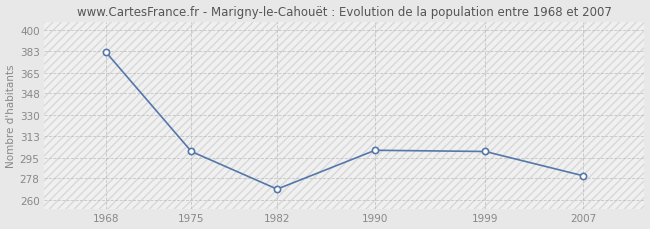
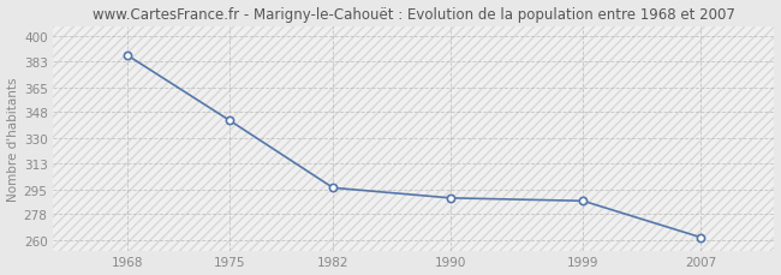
1968: 382 -> 387
1975: 300 -> 342
1982: 269 -> 296
1990: 301 -> 289
1999: 300 -> 287
2007: 280 -> 262
